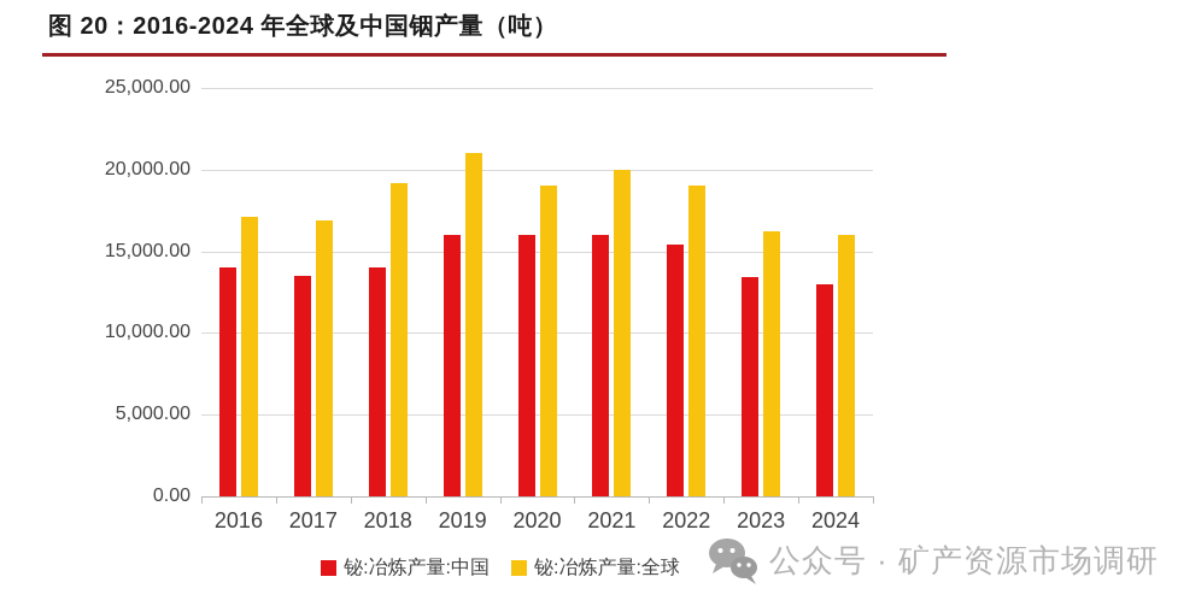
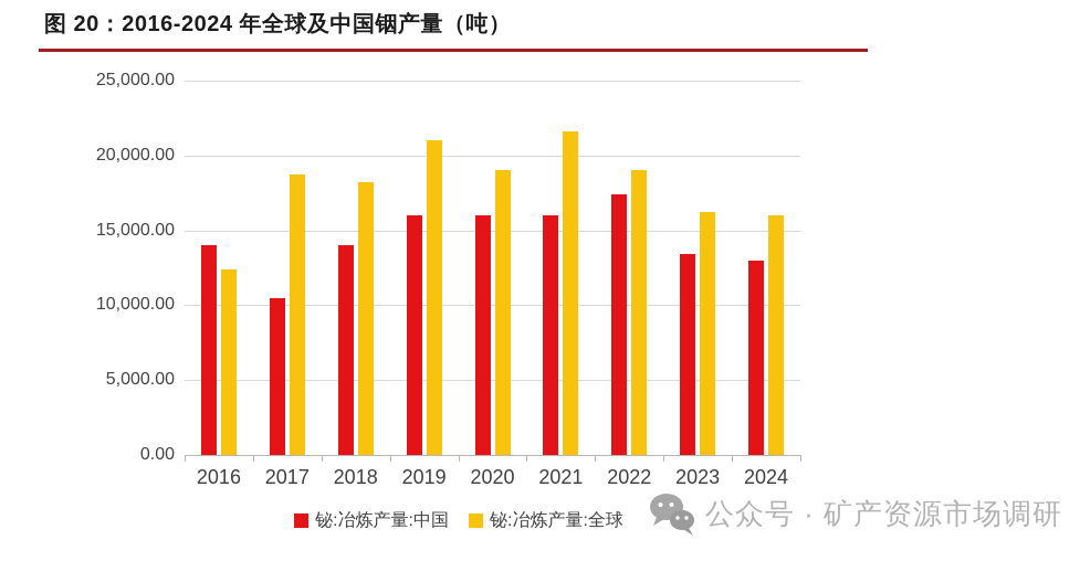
铋:冶炼产量:全球/2016: 17100 -> 12400
铋:冶炼产量:中国/2017: 13500 -> 10500
铋:冶炼产量:全球/2017: 16900 -> 18700
铋:冶炼产量:全球/2018: 19200 -> 18200
铋:冶炼产量:全球/2021: 20000 -> 21600
铋:冶炼产量:中国/2022: 15400 -> 17400
